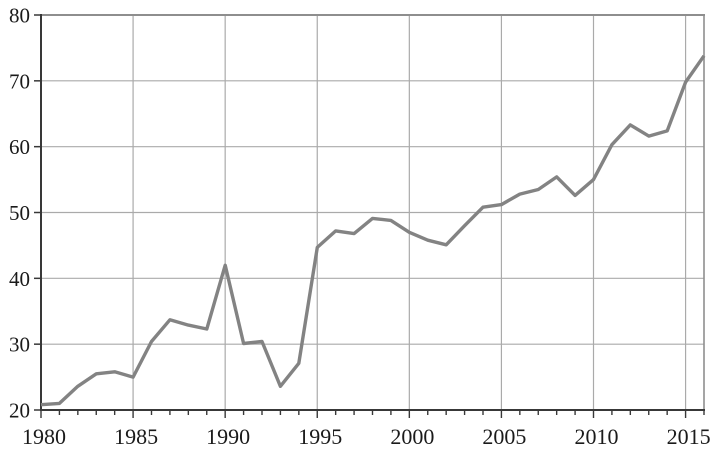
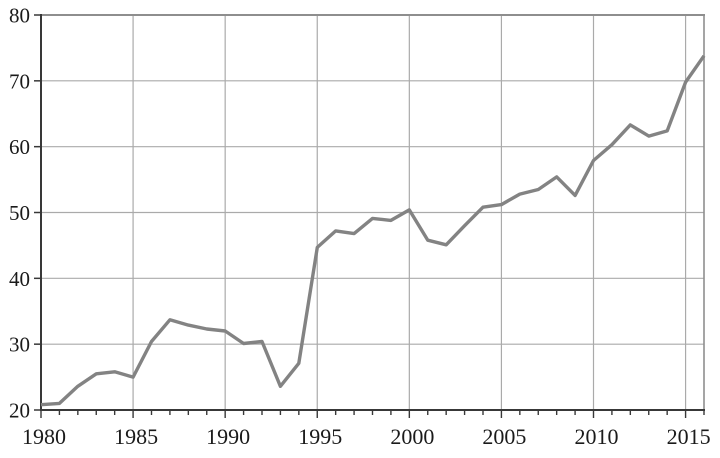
1990: 42 -> 32
2000: 47 -> 50
2010: 55 -> 58
